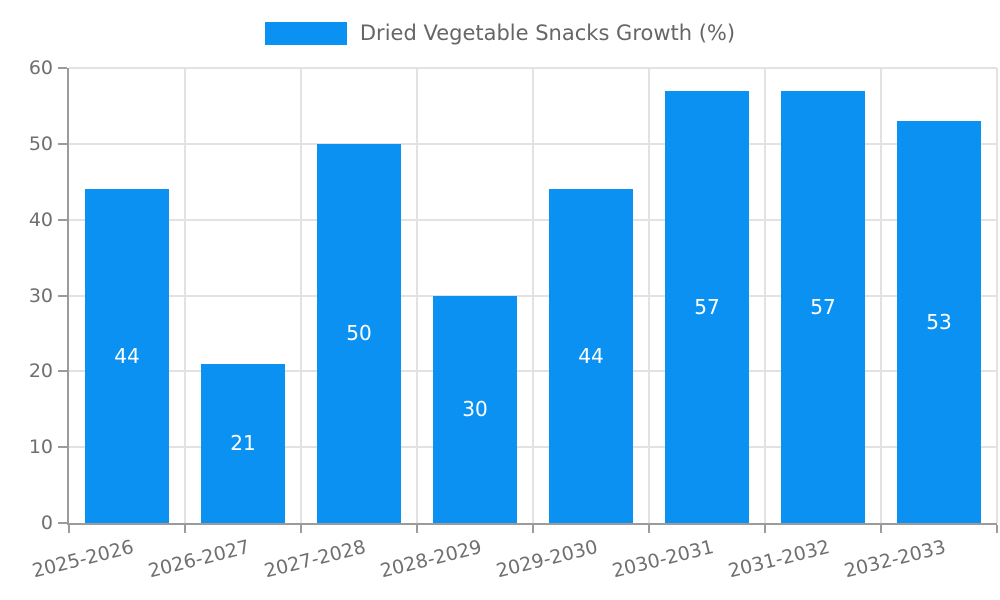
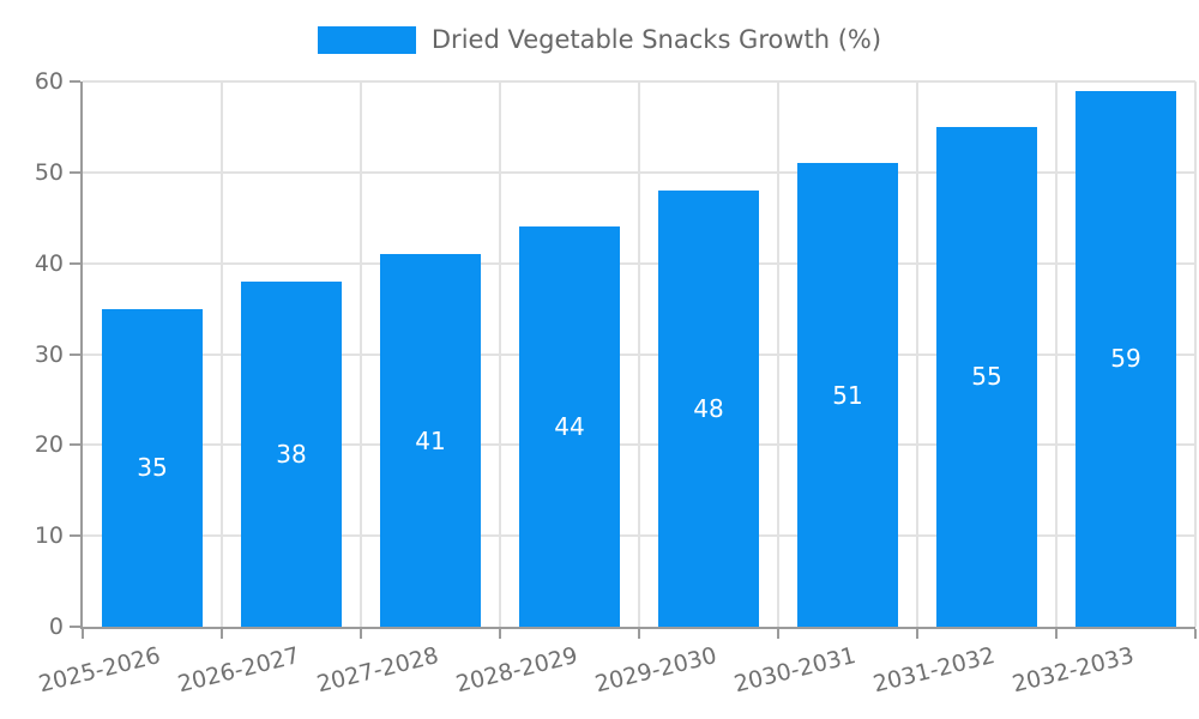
2025-2026: 44 -> 35
2026-2027: 21 -> 38
2027-2028: 50 -> 41
2028-2029: 30 -> 44
2029-2030: 44 -> 48
2030-2031: 57 -> 51
2031-2032: 57 -> 55
2032-2033: 53 -> 59
